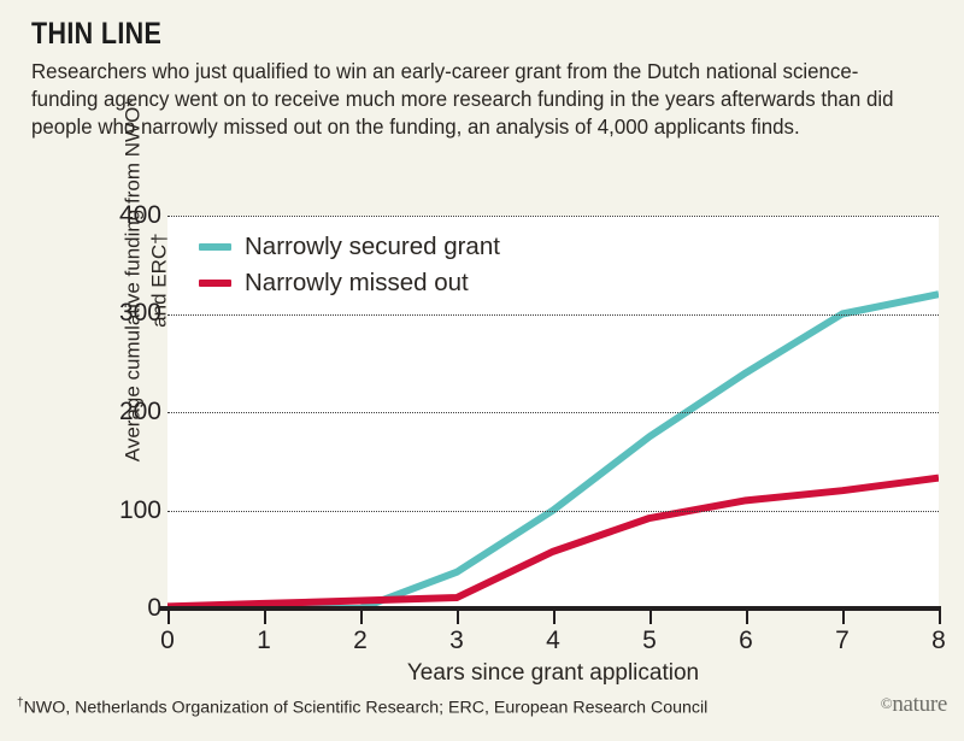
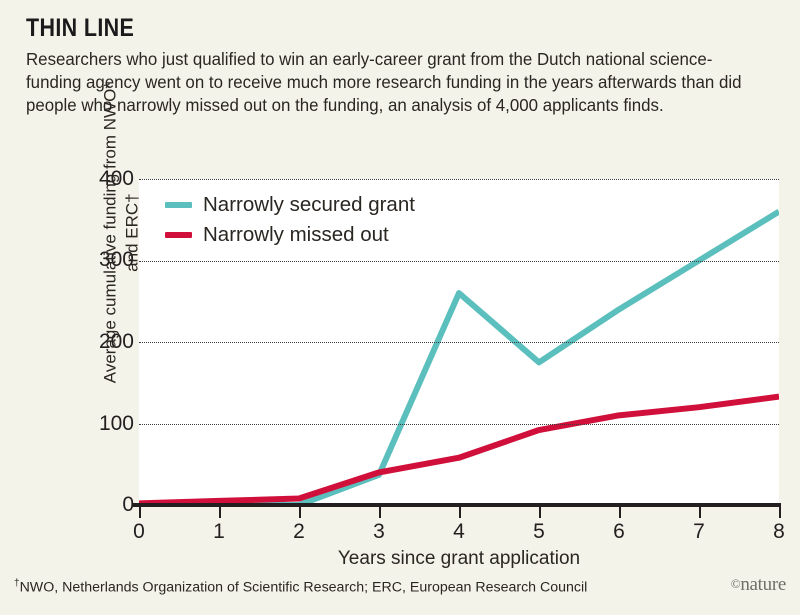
Narrowly missed out/3: 10 -> 40
Narrowly secured grant/4: 100 -> 260
Narrowly secured grant/8: 320 -> 360
